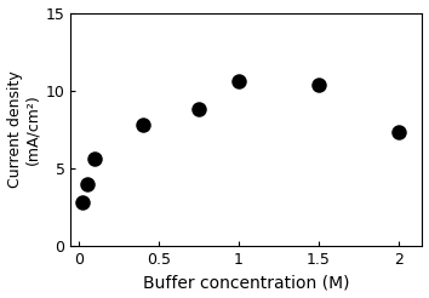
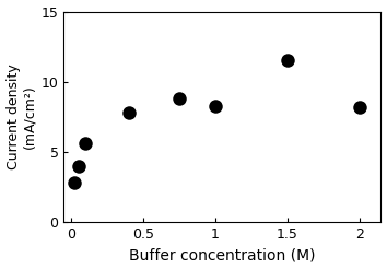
1: 10.6 -> 8.3
1.5: 10.4 -> 11.5
2: 7.3 -> 8.2
